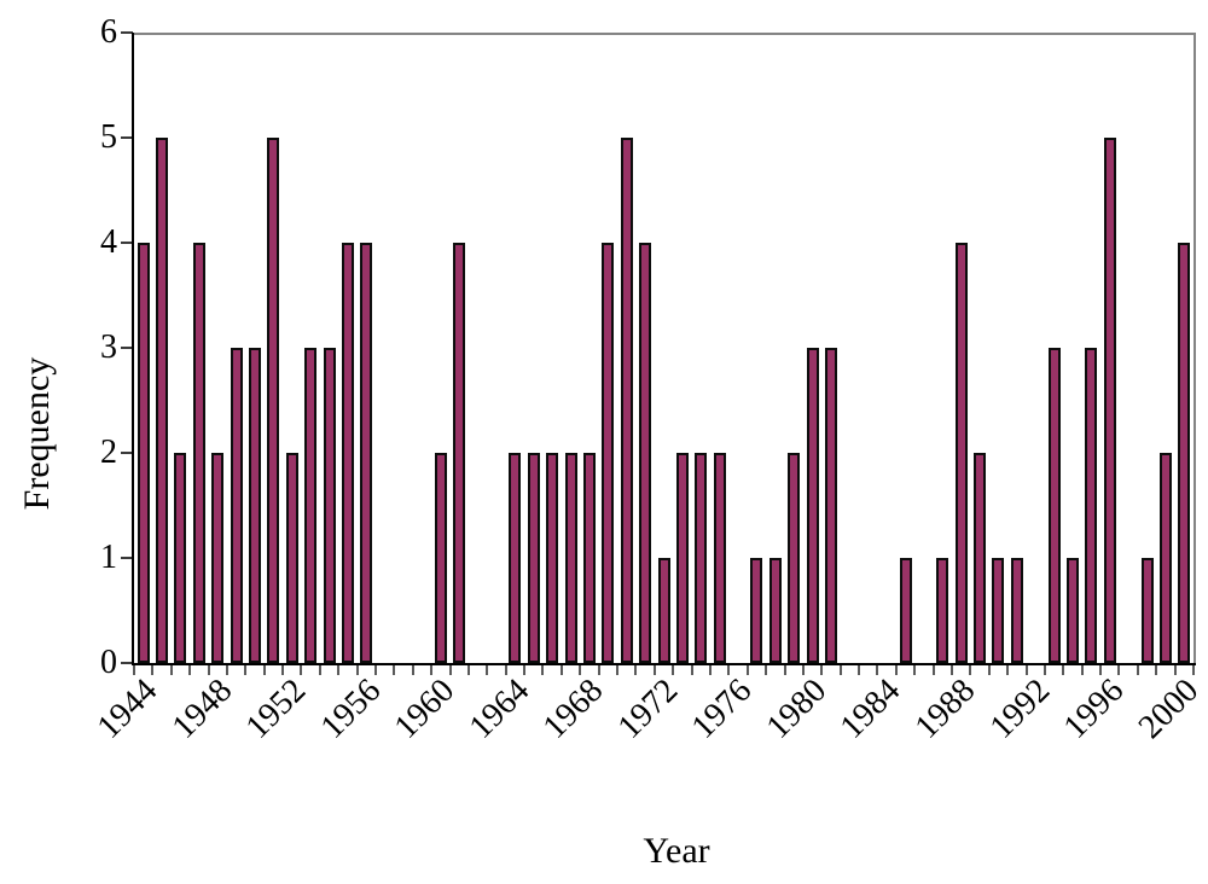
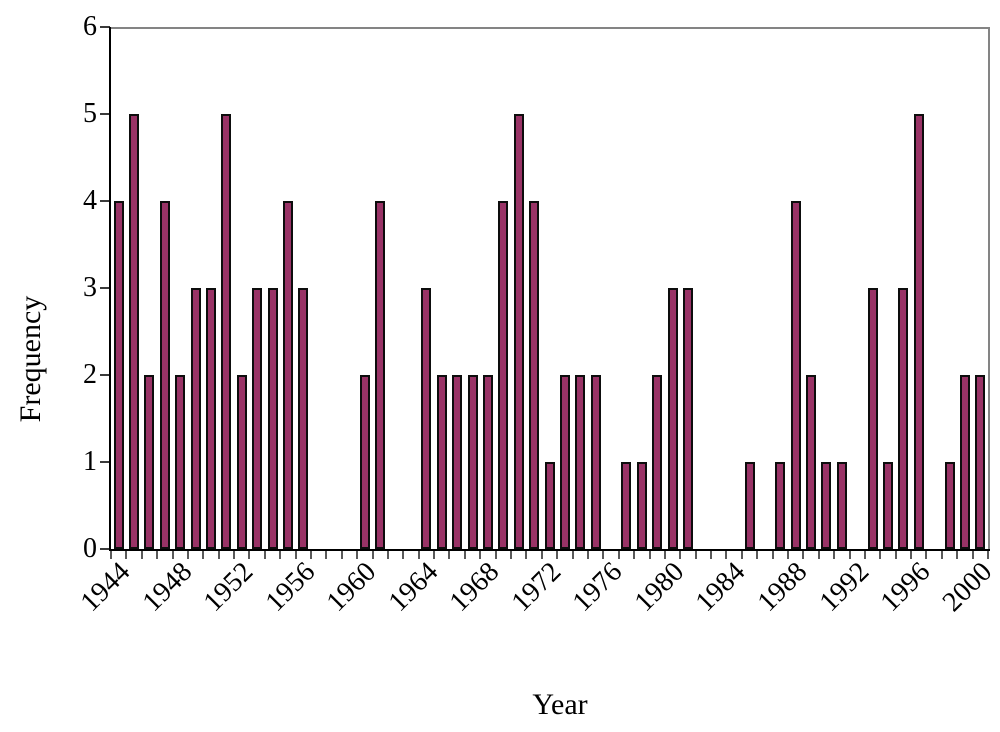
1956: 4 -> 3
1964: 2 -> 3
2000: 4 -> 2
